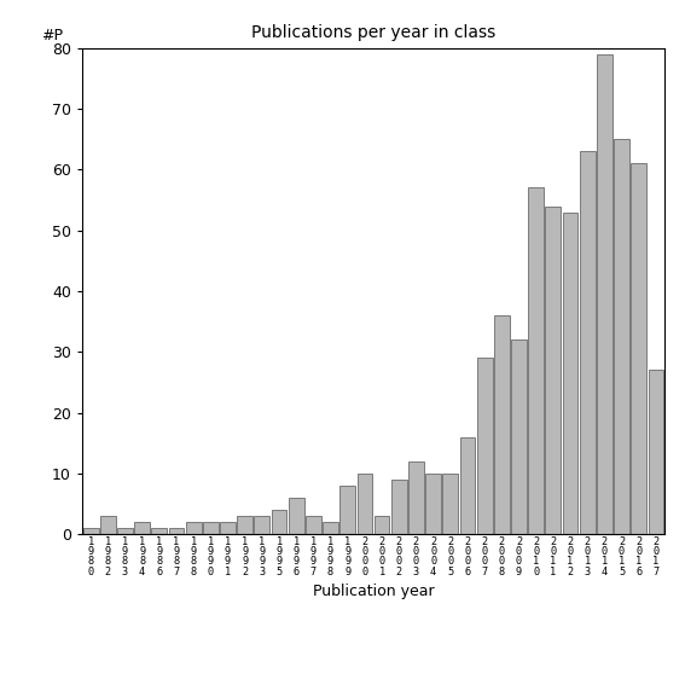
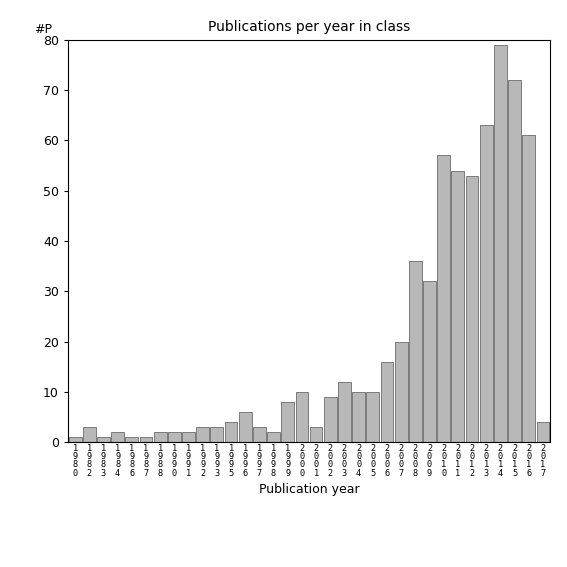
2 0 0 7: 29 -> 20
2 0 1 5: 65 -> 72
2 0 1 7: 27 -> 4
